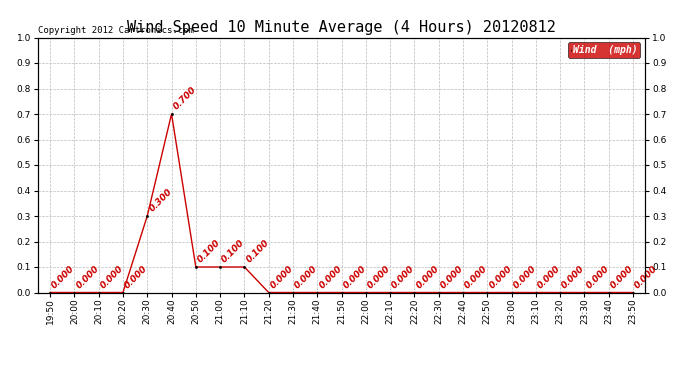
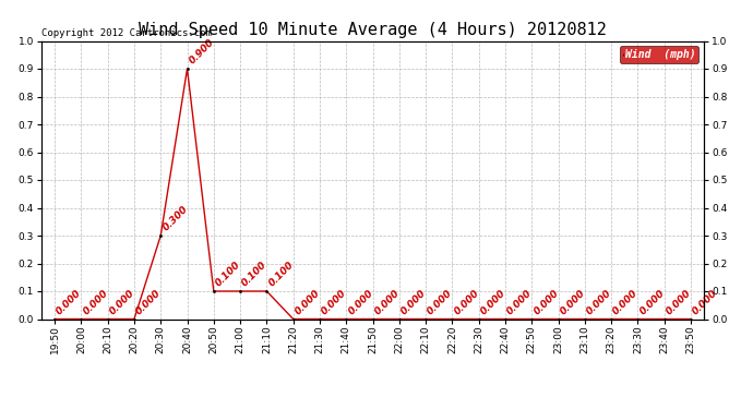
20:40: 0.700 -> 0.900
